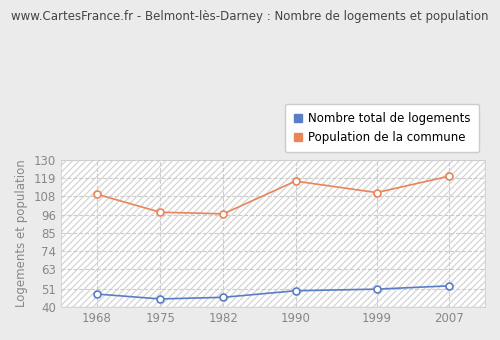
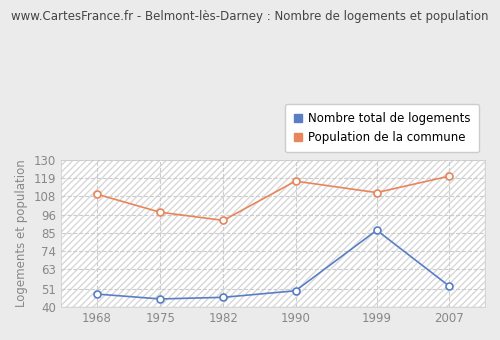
Population de la commune/1982: 97 -> 93
Nombre total de logements/1999: 51 -> 87
